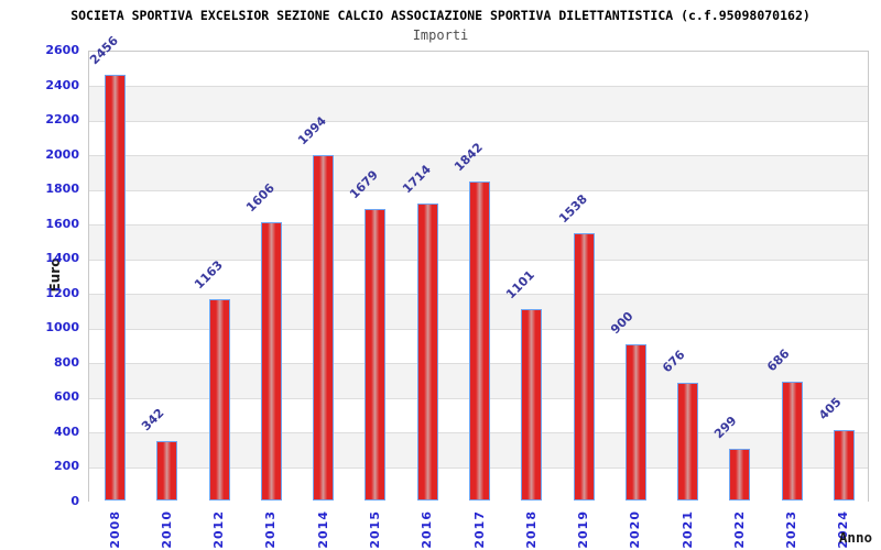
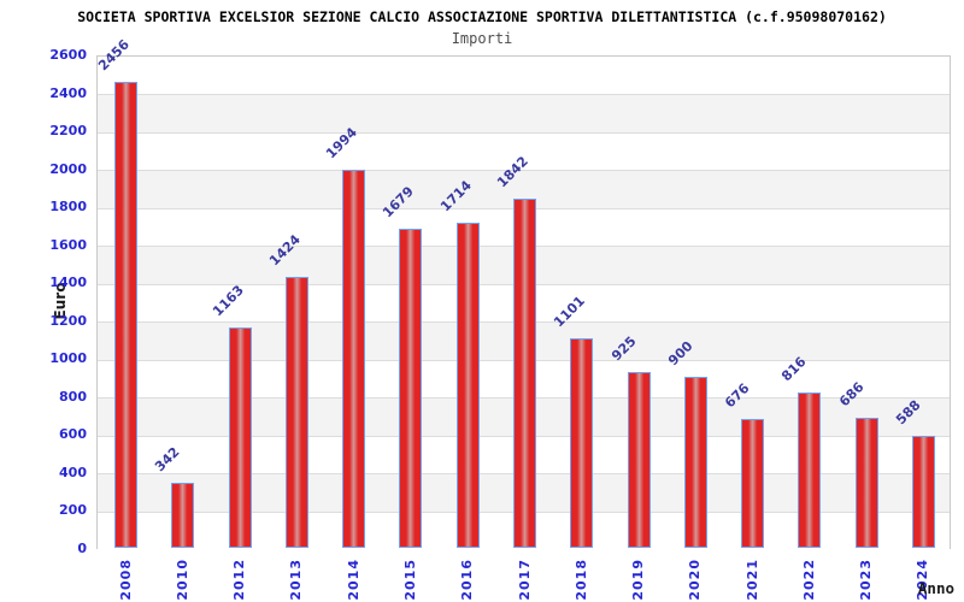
2013: 1606 -> 1424
2019: 1538 -> 925
2022: 299 -> 816
2024: 405 -> 588
